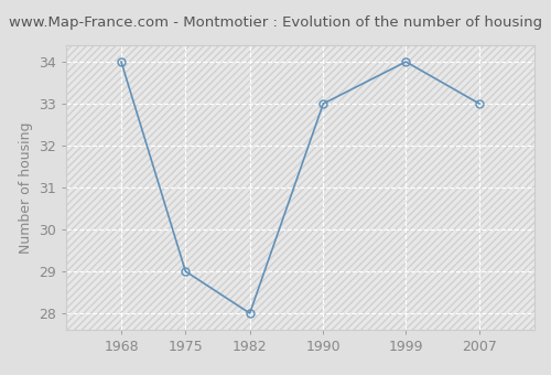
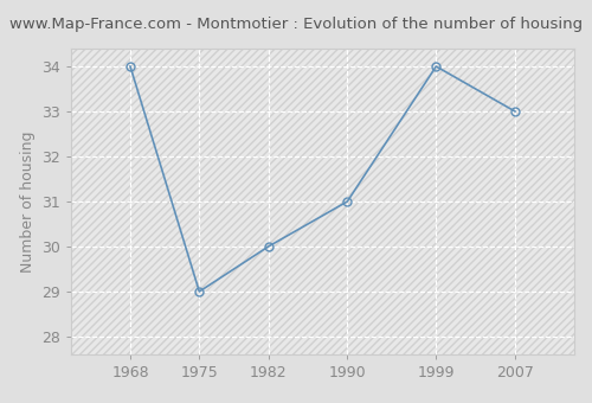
1982: 28 -> 30
1990: 33 -> 31
